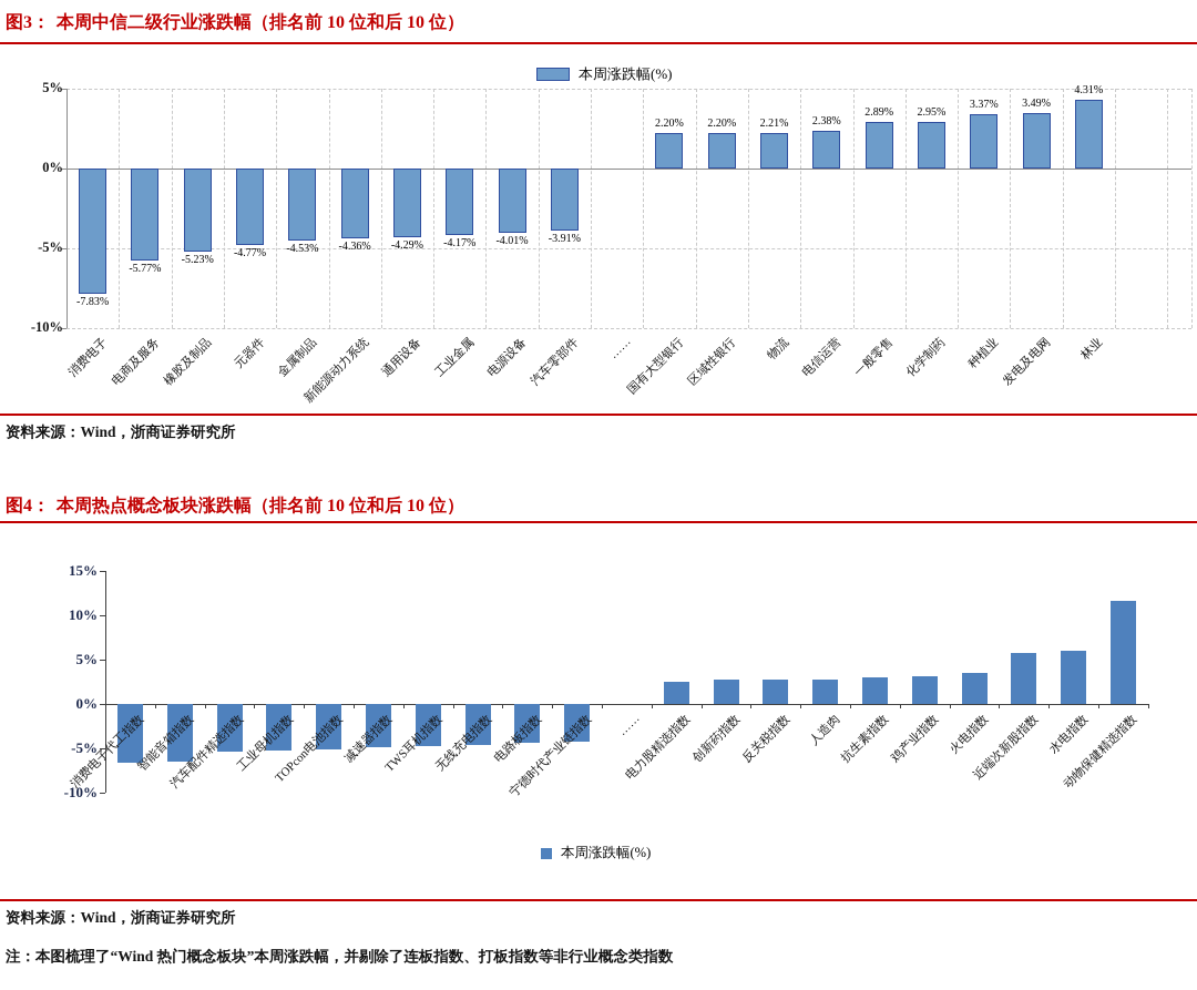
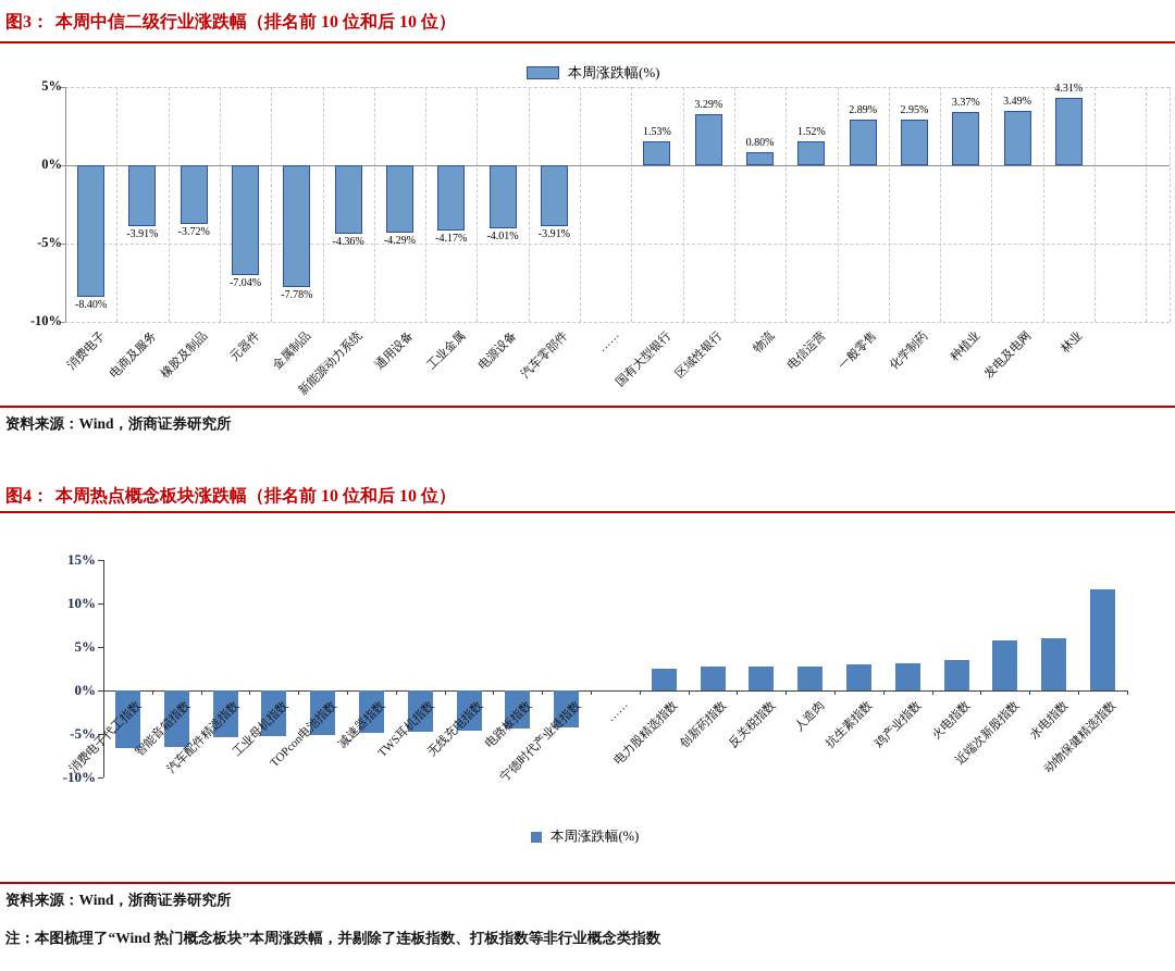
本周中信二级行业涨跌幅（排名前 10 位和后 10 位）/消费电子: -7.83% -> -8.40%
本周中信二级行业涨跌幅（排名前 10 位和后 10 位）/电商及服务: -5.77% -> -3.91%
本周中信二级行业涨跌幅（排名前 10 位和后 10 位）/橡胶及制品: -5.23% -> -3.72%
本周中信二级行业涨跌幅（排名前 10 位和后 10 位）/元器件: -4.77% -> -7.04%
本周中信二级行业涨跌幅（排名前 10 位和后 10 位）/金属制品: -4.53% -> -7.78%
本周中信二级行业涨跌幅（排名前 10 位和后 10 位）/国有大型银行: 2.20% -> 1.53%
本周中信二级行业涨跌幅（排名前 10 位和后 10 位）/区域性银行: 2.20% -> 3.29%
本周中信二级行业涨跌幅（排名前 10 位和后 10 位）/物流: 2.21% -> 0.80%
本周中信二级行业涨跌幅（排名前 10 位和后 10 位）/电信运营: 2.38% -> 1.52%
